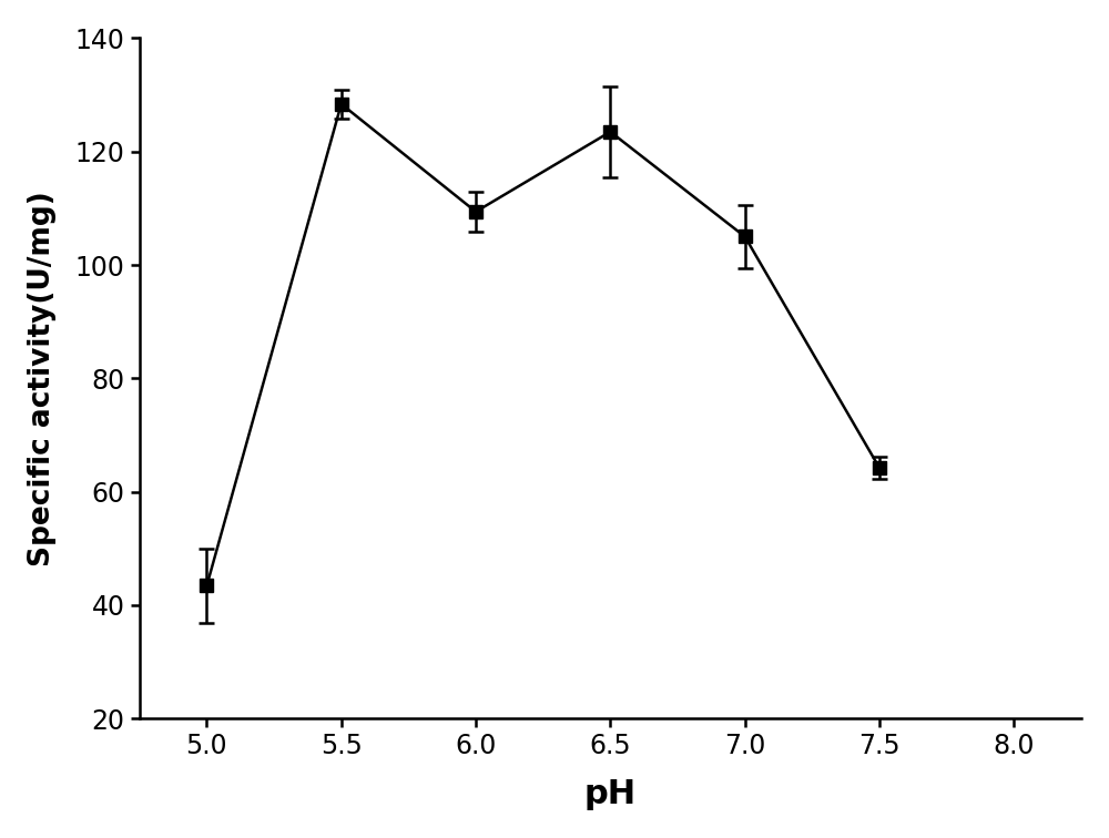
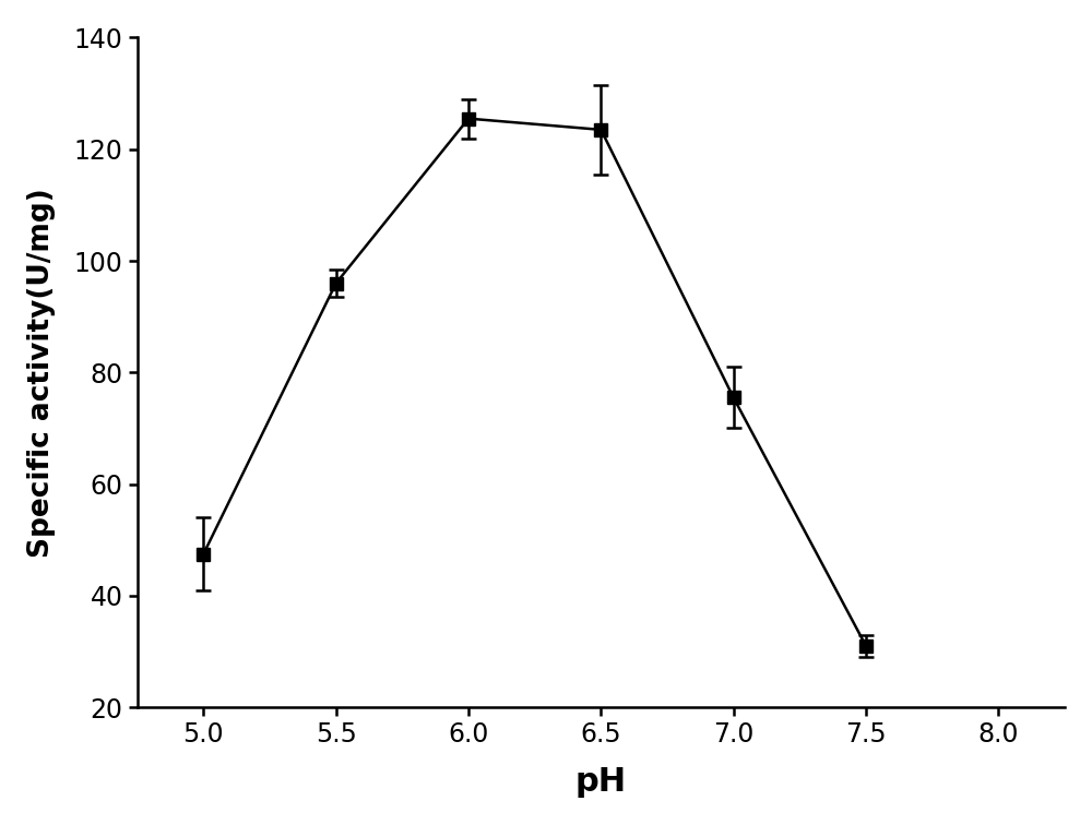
5.0: 43.4 -> 47.5
5.5: 128.4 -> 96.0
6.0: 109.4 -> 125.5
7.0: 105.0 -> 75.5
7.5: 64.2 -> 31.0
